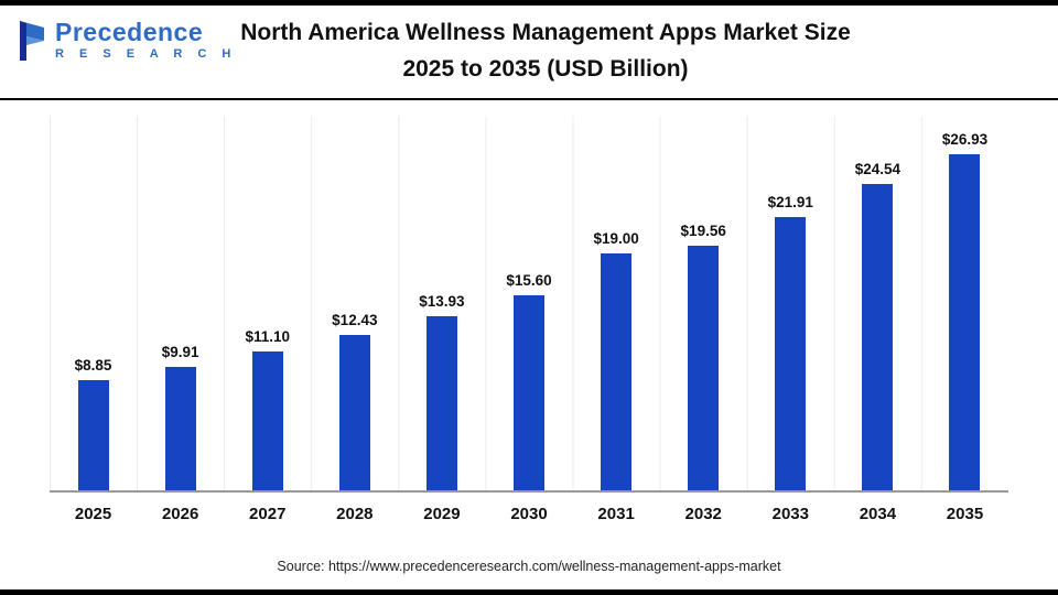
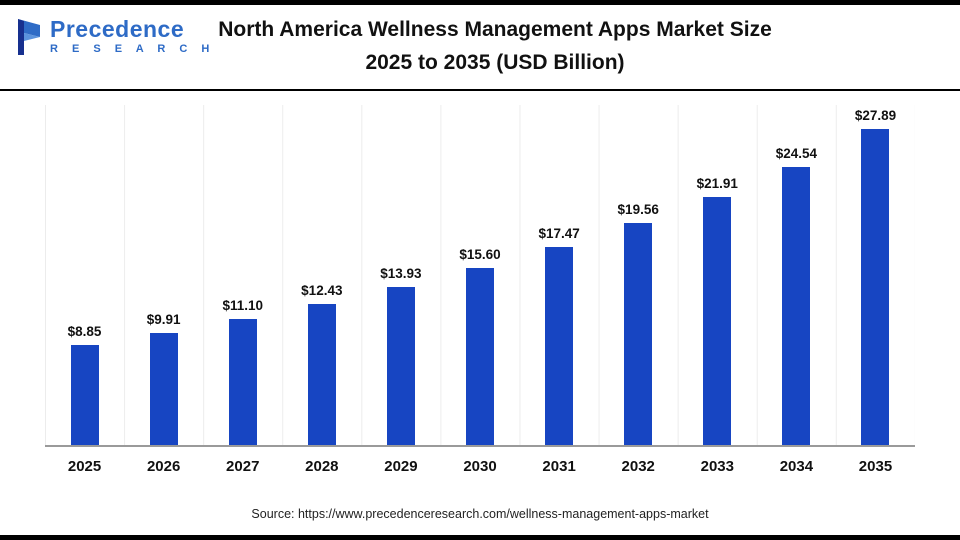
2031: $19.00 -> $17.47
2035: $26.93 -> $27.89
